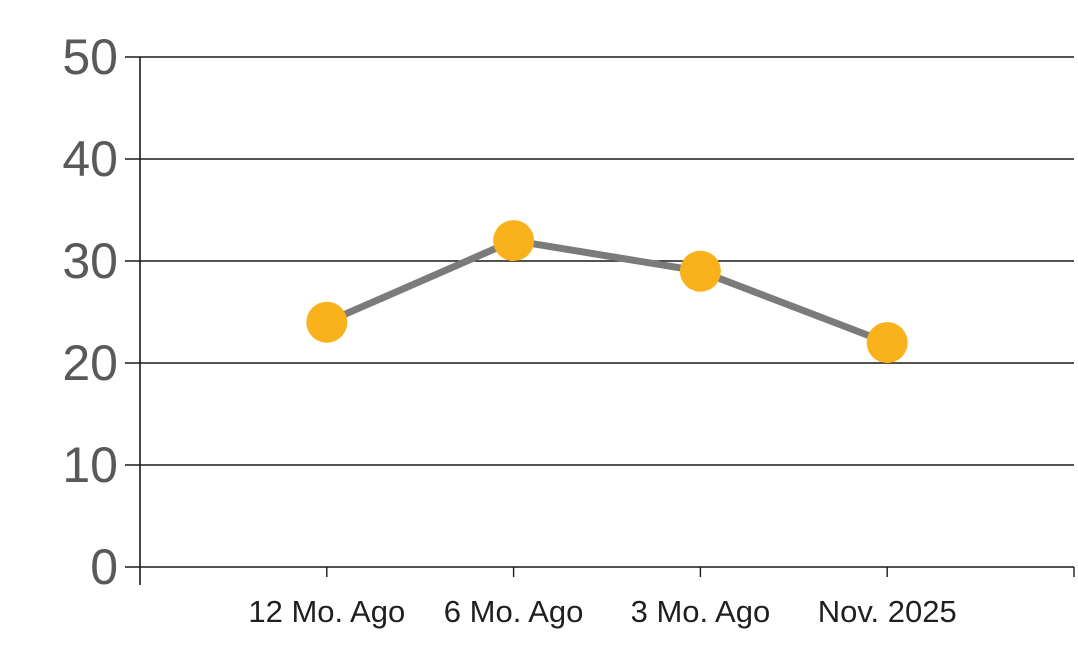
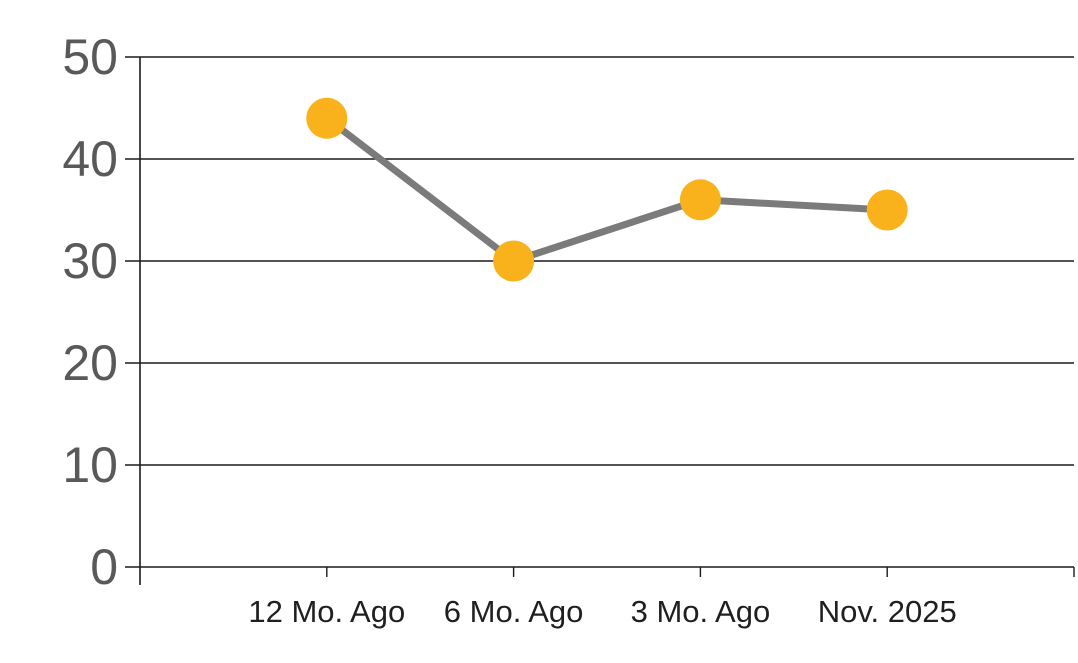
12 Mo. Ago: 24 -> 44
6 Mo. Ago: 32 -> 30
3 Mo. Ago: 29 -> 36
Nov. 2025: 22 -> 35
